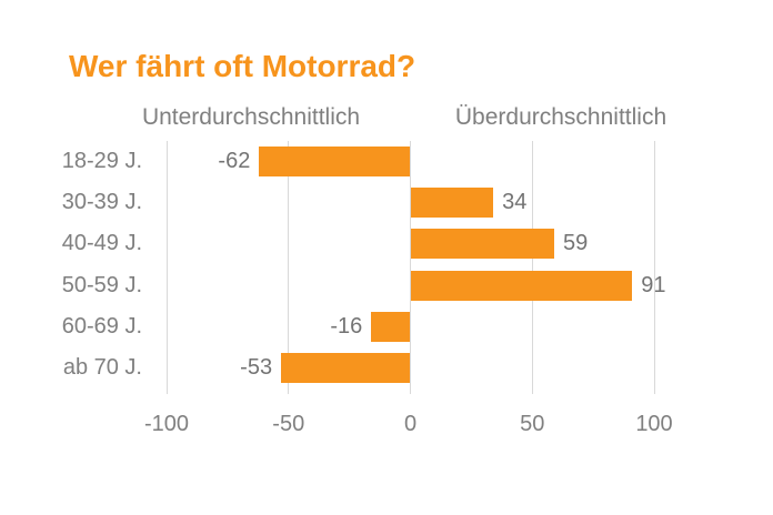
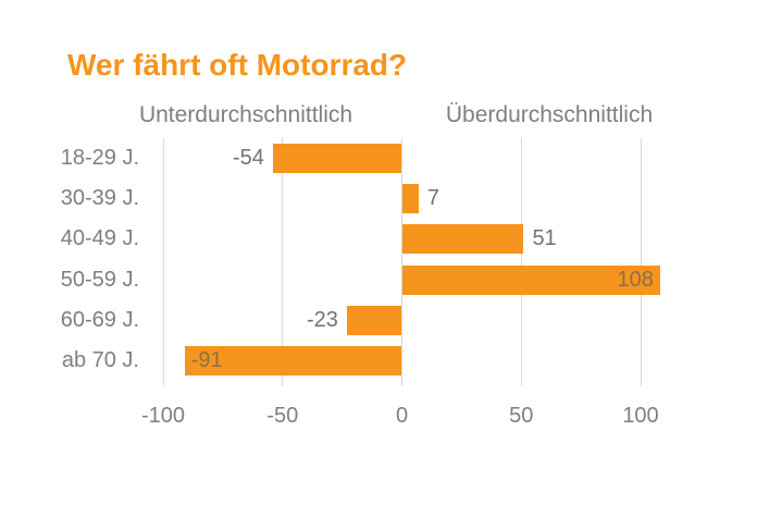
18-29 J.: -62 -> -54
30-39 J.: 34 -> 7
40-49 J.: 59 -> 51
50-59 J.: 91 -> 108
60-69 J.: -16 -> -23
ab 70 J.: -53 -> -91
